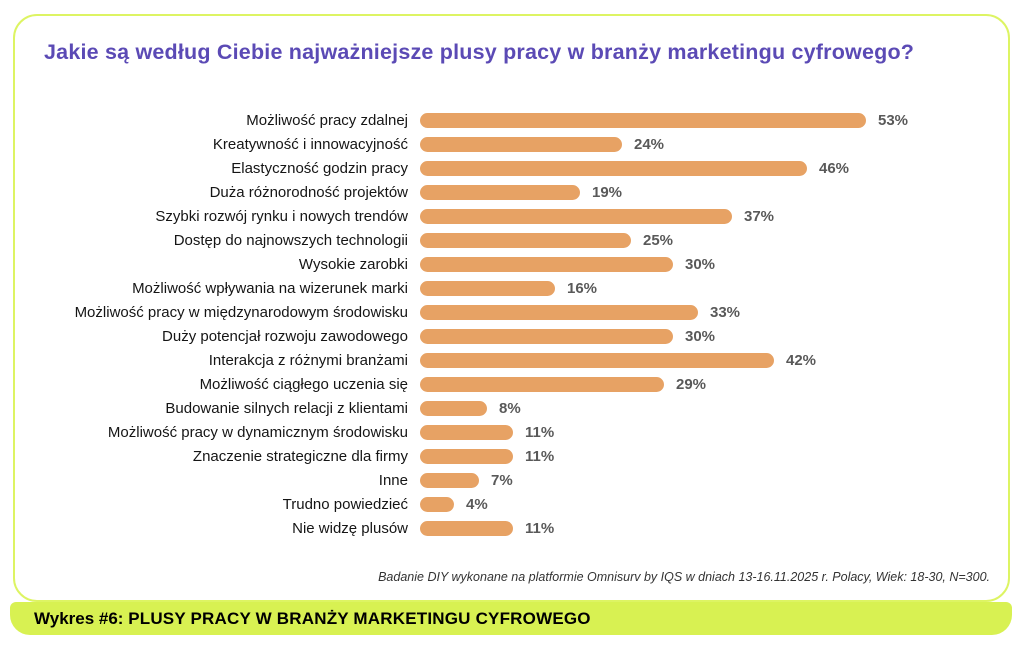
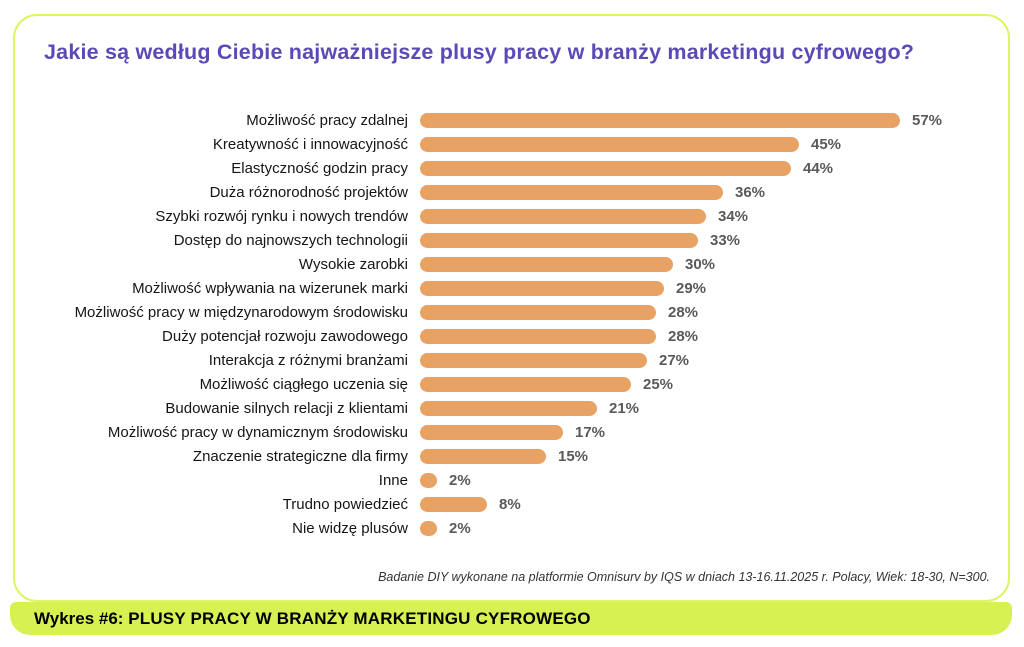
Możliwość pracy zdalnej: 53% -> 57%
Kreatywność i innowacyjność: 24% -> 45%
Elastyczność godzin pracy: 46% -> 44%
Duża różnorodność projektów: 19% -> 36%
Szybki rozwój rynku i nowych trendów: 37% -> 34%
Dostęp do najnowszych technologii: 25% -> 33%
Możliwość wpływania na wizerunek marki: 16% -> 29%
Możliwość pracy w międzynarodowym środowisku: 33% -> 28%
Duży potencjał rozwoju zawodowego: 30% -> 28%
Interakcja z różnymi branżami: 42% -> 27%
Możliwość ciągłego uczenia się: 29% -> 25%
Budowanie silnych relacji z klientami: 8% -> 21%
Możliwość pracy w dynamicznym środowisku: 11% -> 17%
Znaczenie strategiczne dla firmy: 11% -> 15%
Inne: 7% -> 2%
Trudno powiedzieć: 4% -> 8%
Nie widzę plusów: 11% -> 2%
